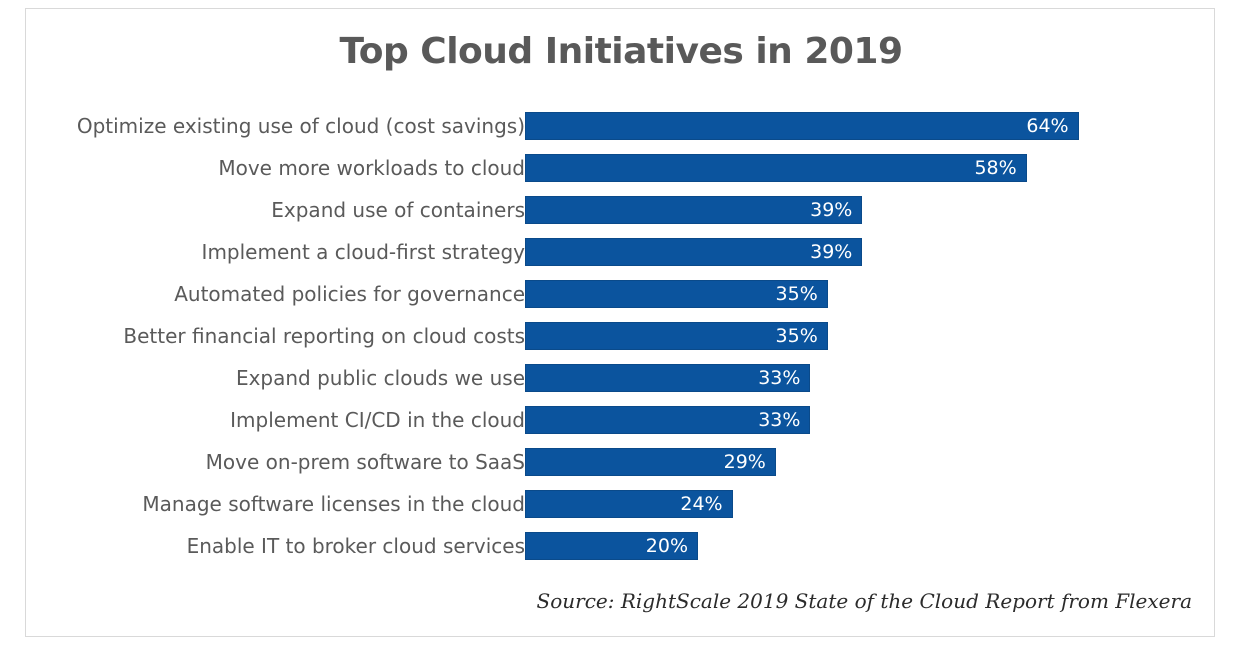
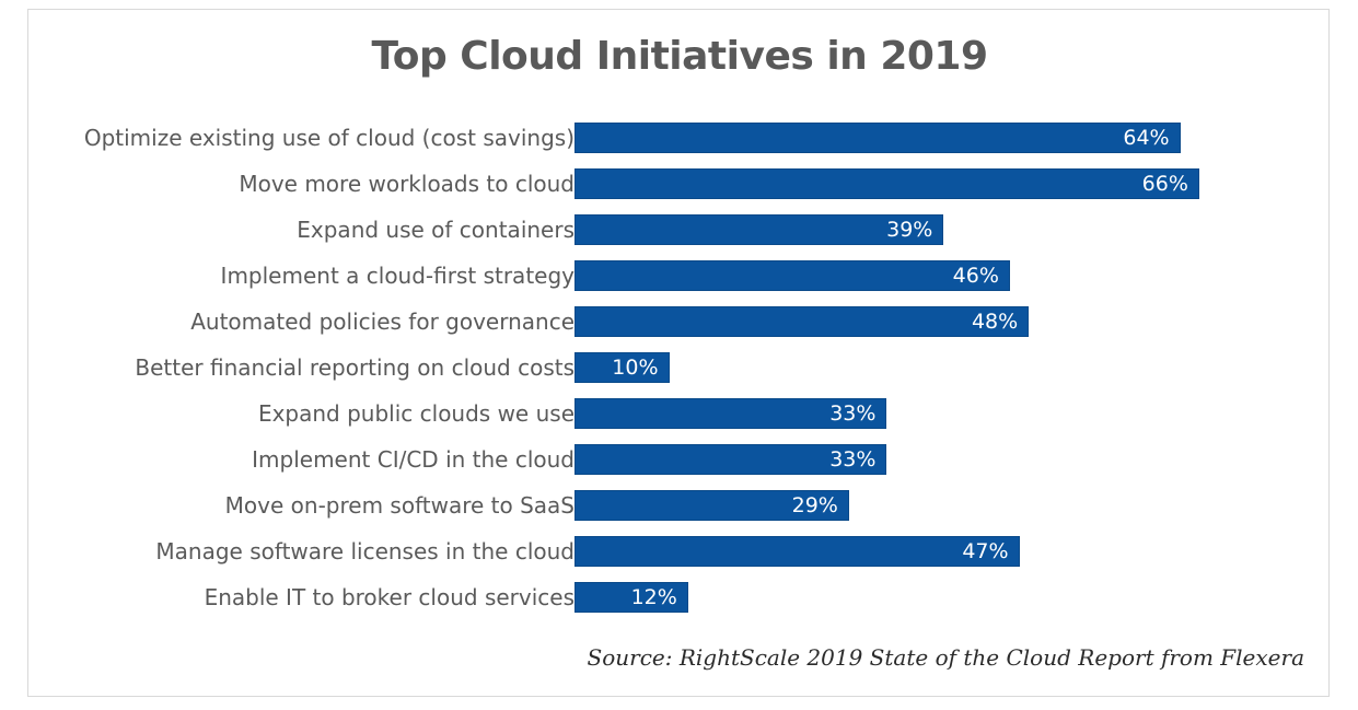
Move more workloads to cloud: 58% -> 66%
Implement a cloud-first strategy: 39% -> 46%
Automated policies for governance: 35% -> 48%
Better financial reporting on cloud costs: 35% -> 10%
Manage software licenses in the cloud: 24% -> 47%
Enable IT to broker cloud services: 20% -> 12%
